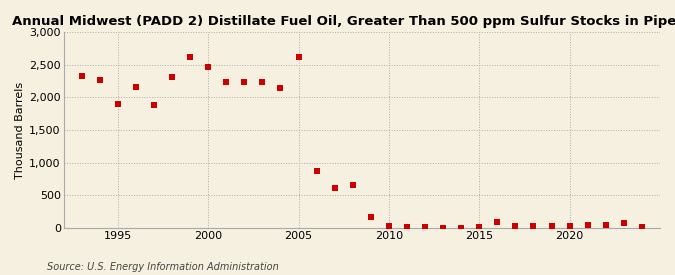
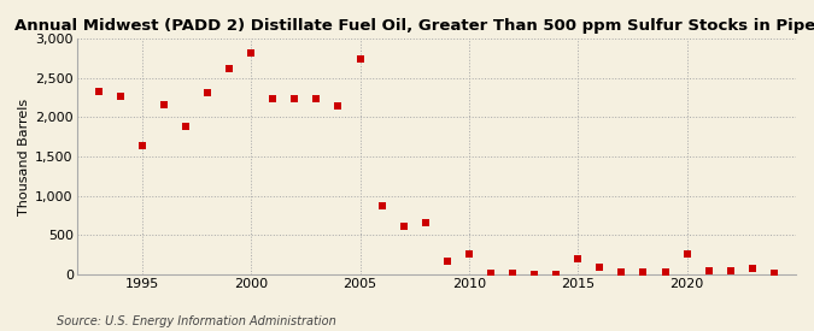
1995: 1,900 -> 1,640
2000: 2,470 -> 2,820
2005: 2,620 -> 2,740
2010: 40 -> 260
2015: 10 -> 200
2020: 20 -> 260
